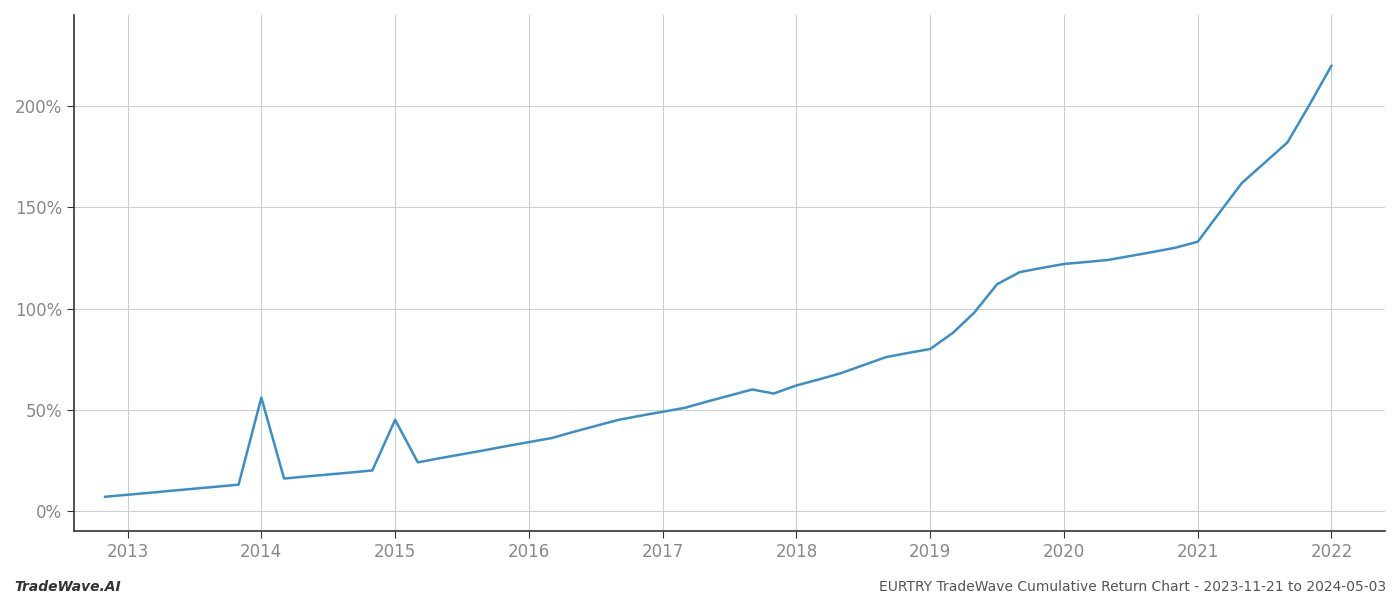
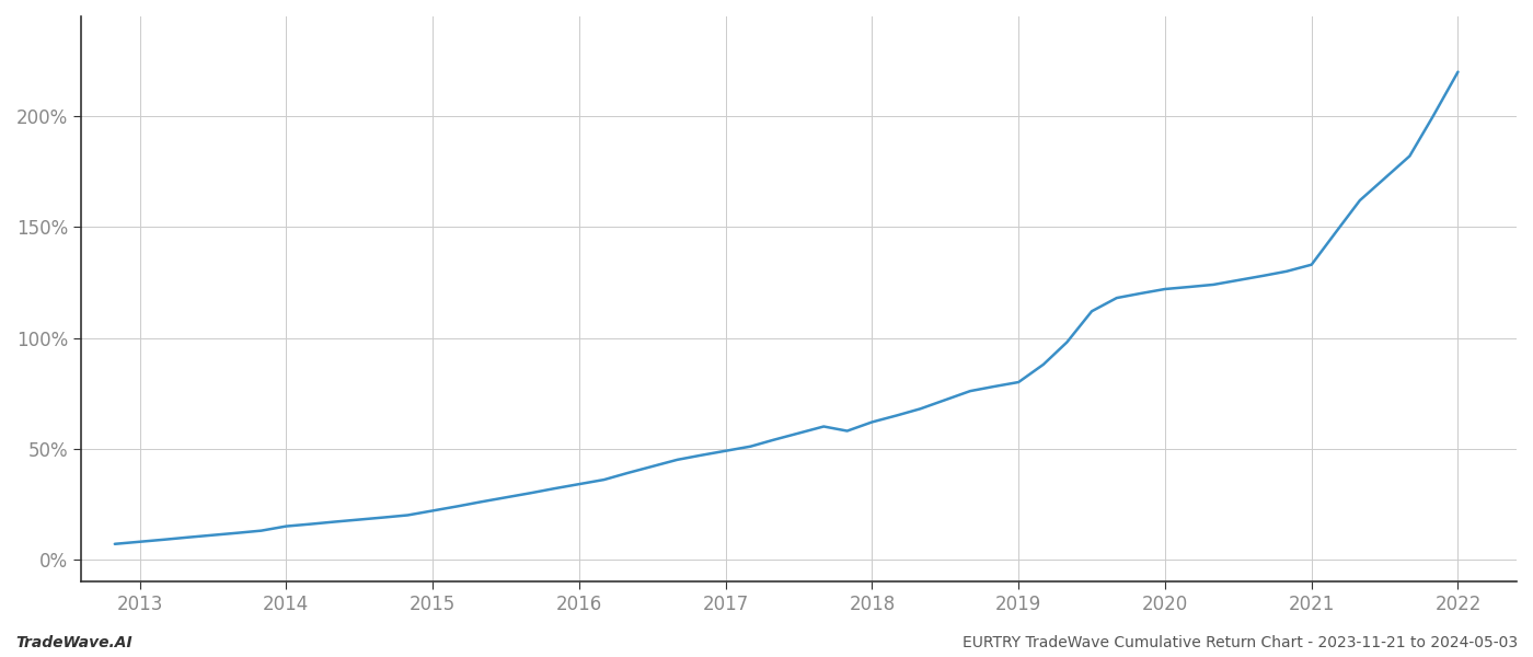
2014: 56% -> 15%
2015: 45% -> 22%
